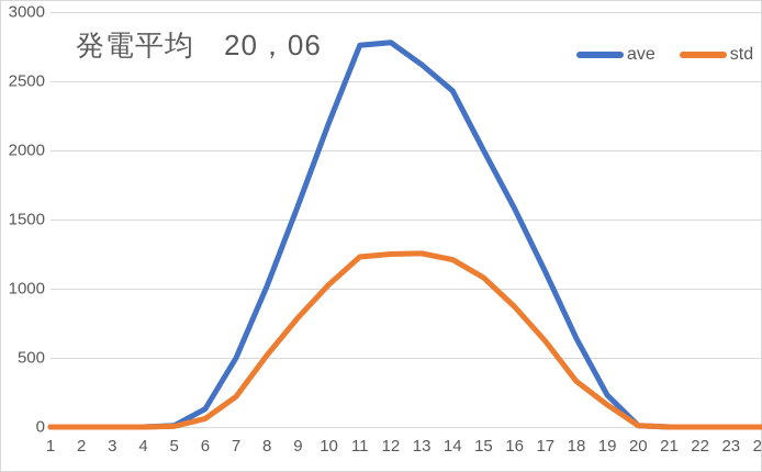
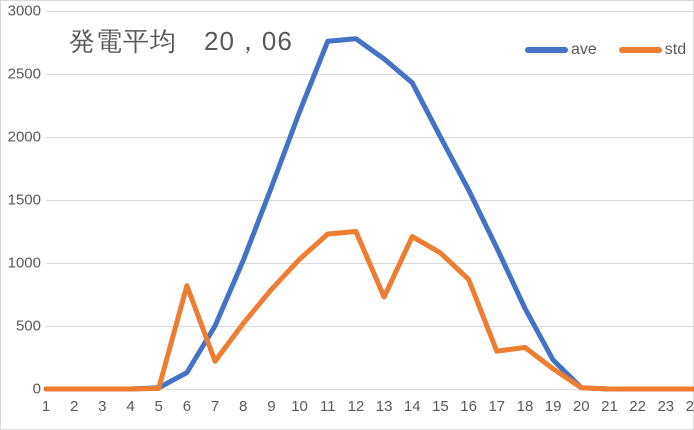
std/6: 60 -> 820
std/13: 1260 -> 730
std/17: 620 -> 300
